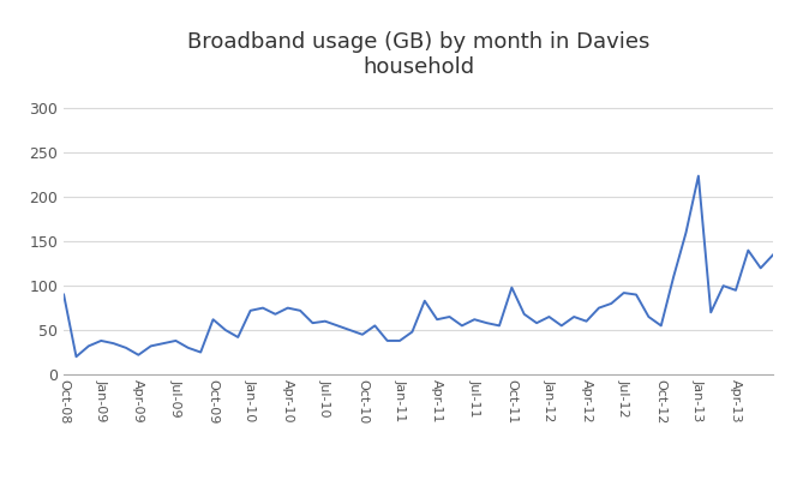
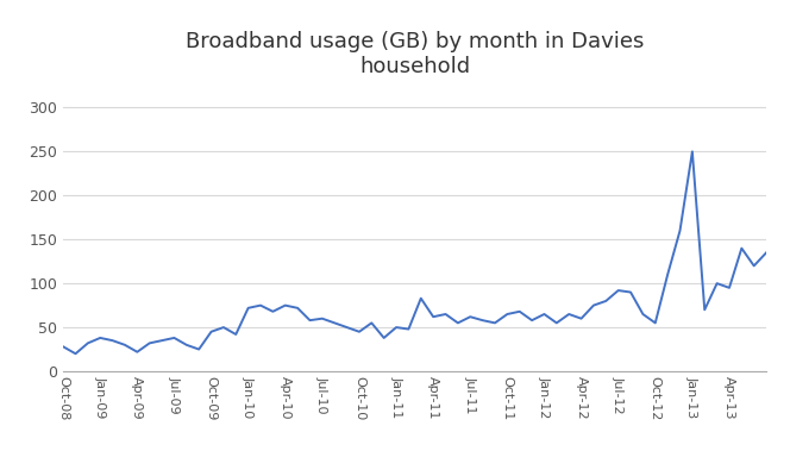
Oct-08: 90 -> 28
Oct-09: 62 -> 45
Jan-11: 38 -> 50
Oct-11: 98 -> 65
Jan-13: 224 -> 250
